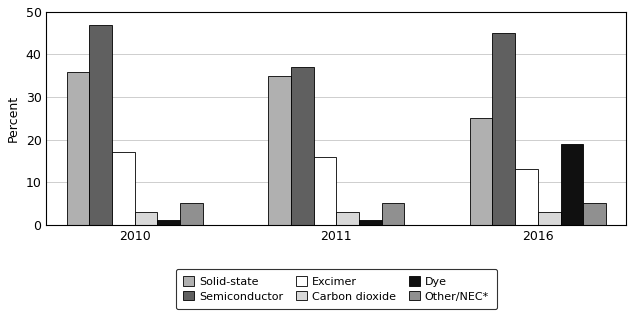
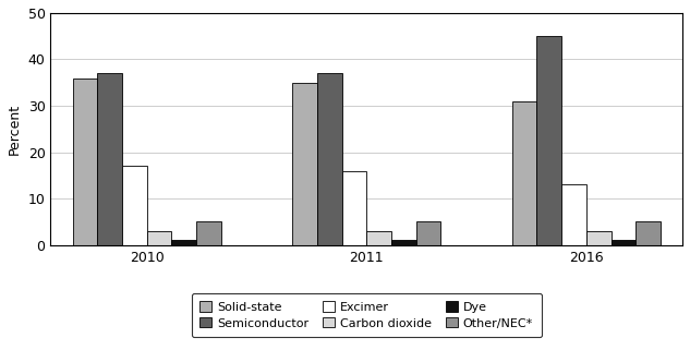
Semiconductor/2010: 47 -> 37
Solid-state/2016: 25 -> 31
Dye/2016: 19 -> 1
